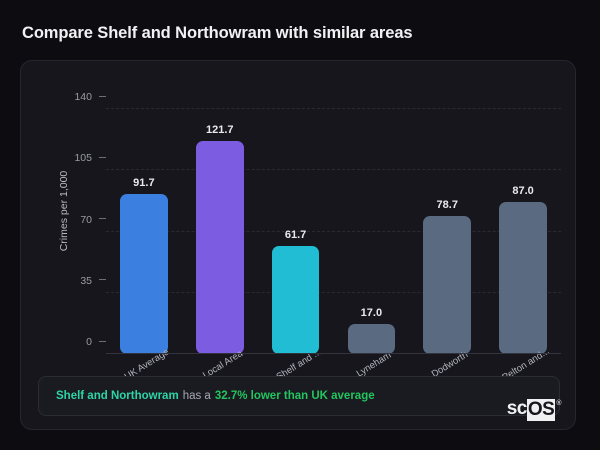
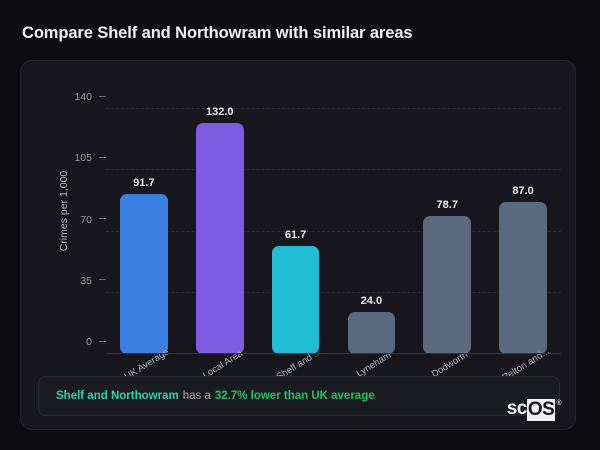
Local Area: 121.7 -> 132.0
Lyneham: 17.0 -> 24.0
